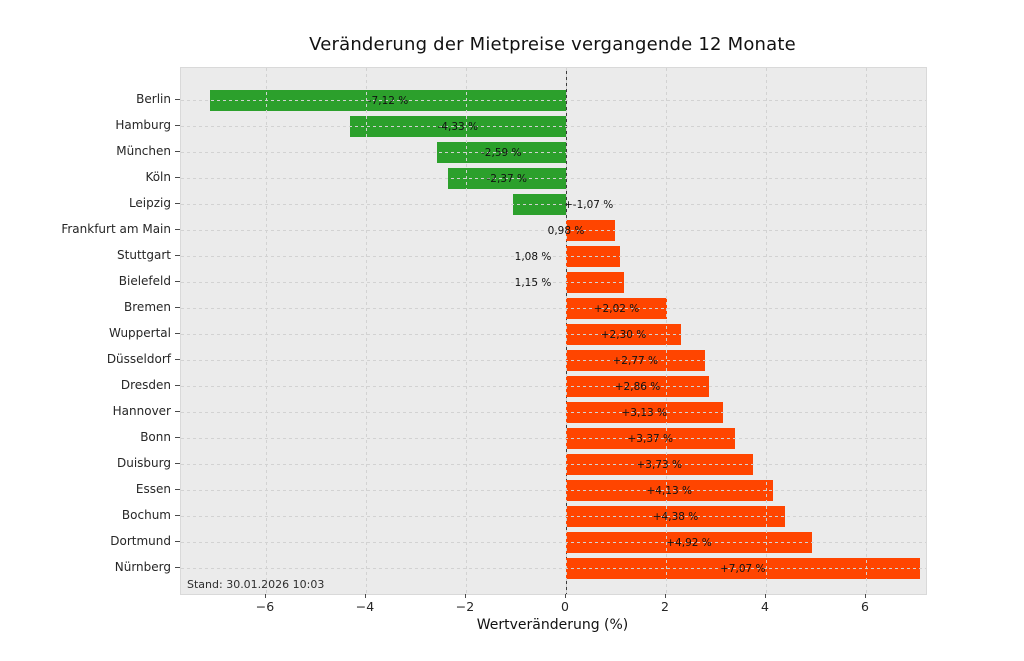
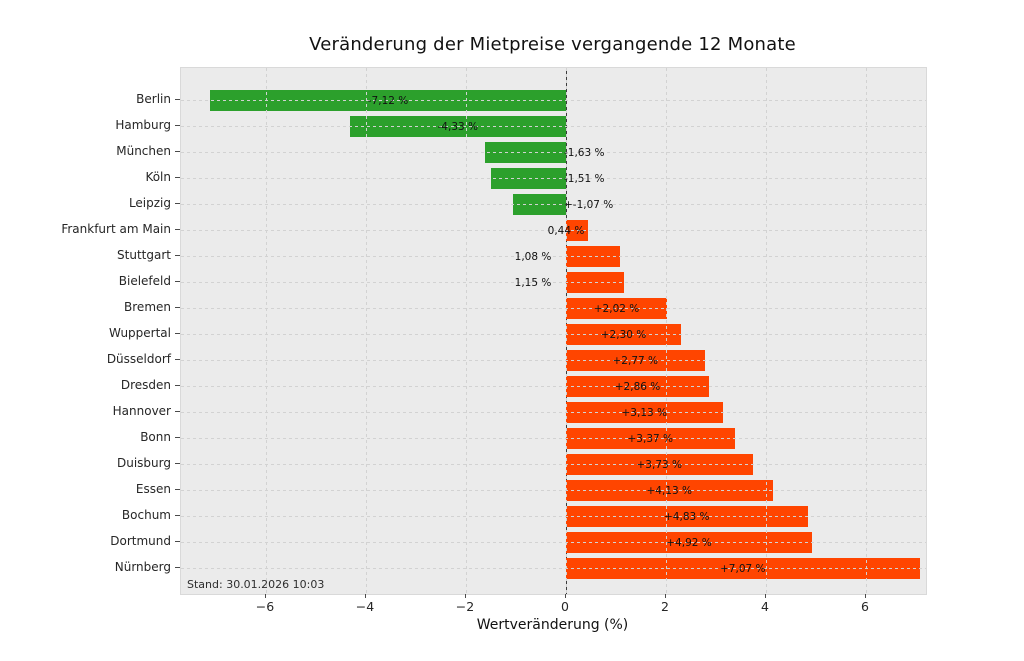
München: -2,59 -> -1,63
Köln: -2,37 -> -1,51
Frankfurt am Main: 0,98 -> 0,44
Bochum: +4,38 -> +4,83
